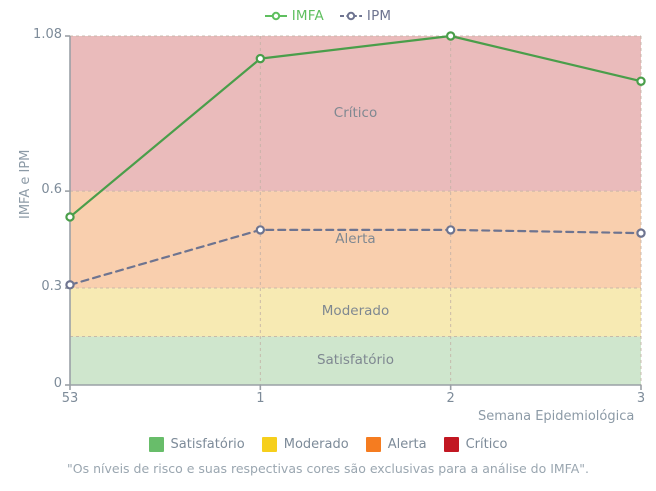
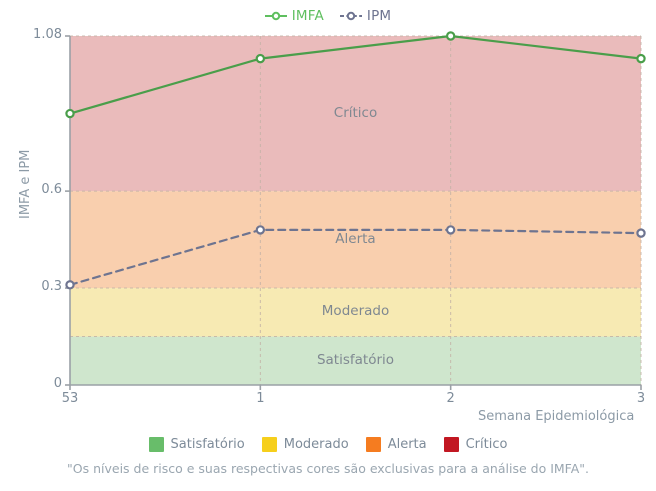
IMFA/53: 0.52 -> 0.84
IMFA/3: 0.94 -> 1.01
